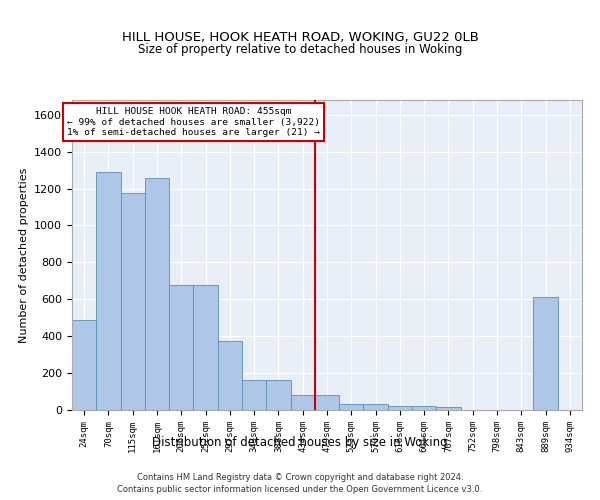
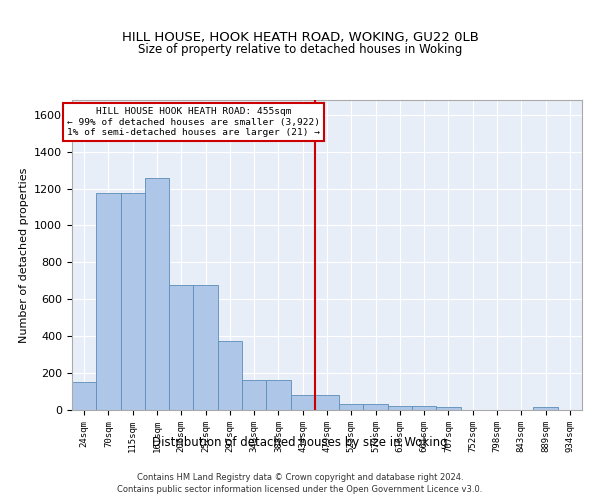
24sqm: 490 -> 150
70sqm: 1290 -> 1180
889sqm: 610 -> 20
